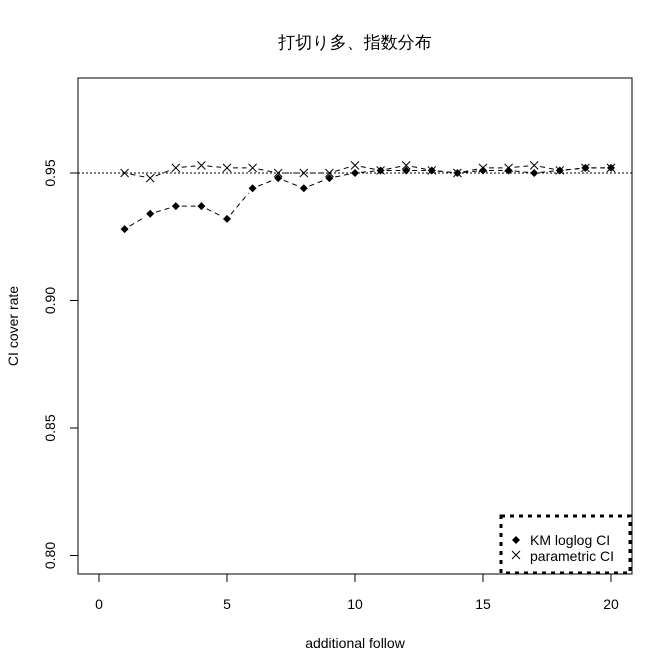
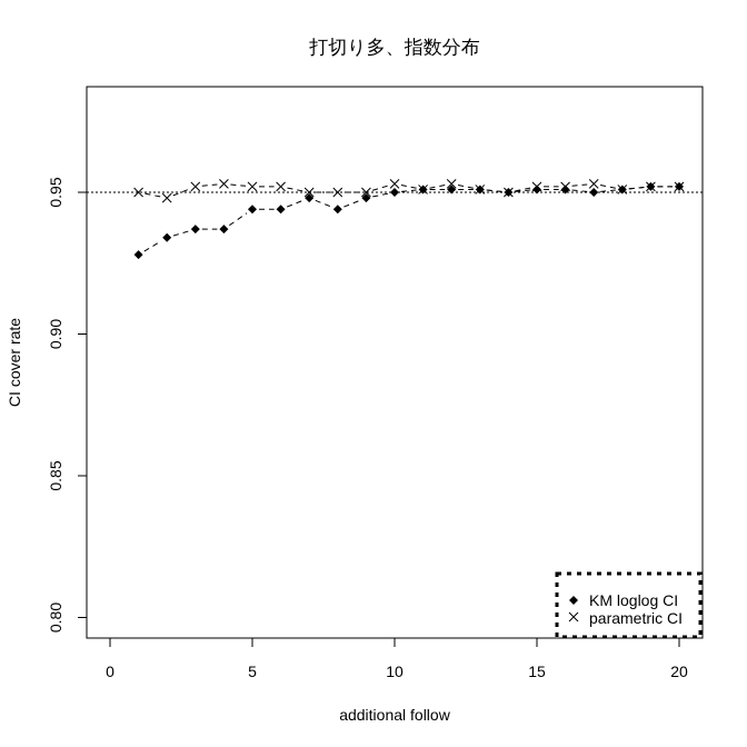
KM loglog CI/5: 0.932 -> 0.944
